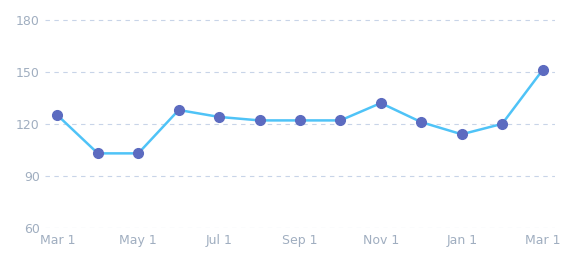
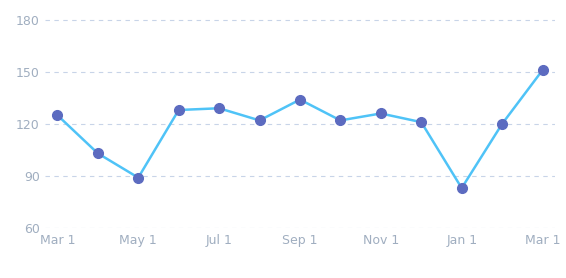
May 1: 103 -> 89
Jul 1: 124 -> 129
Sep 1: 122 -> 134
Nov 1: 132 -> 126
Jan 1: 114 -> 83
